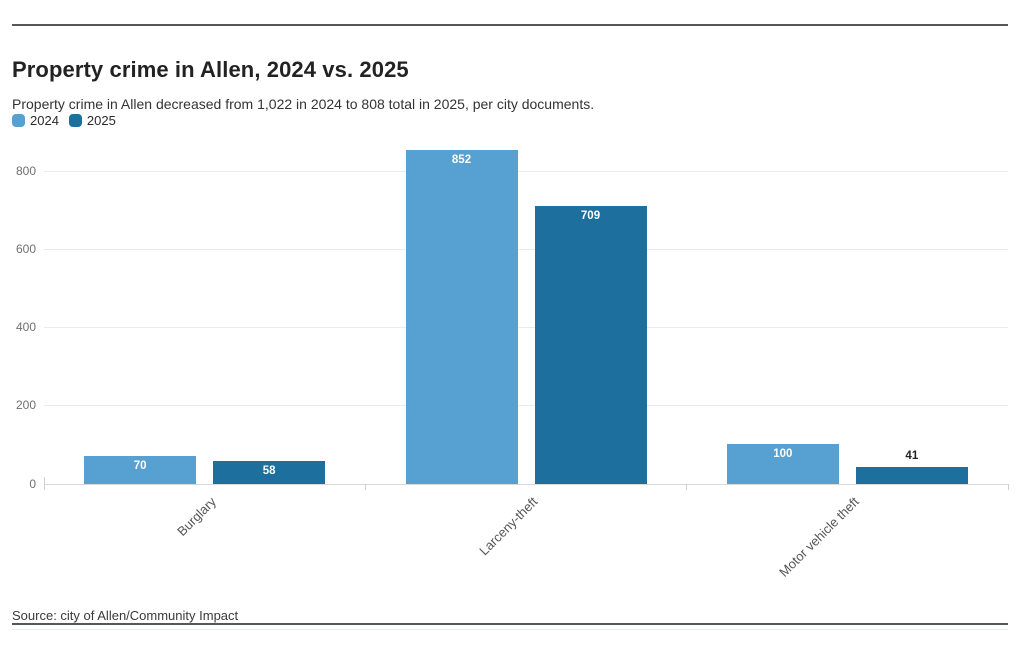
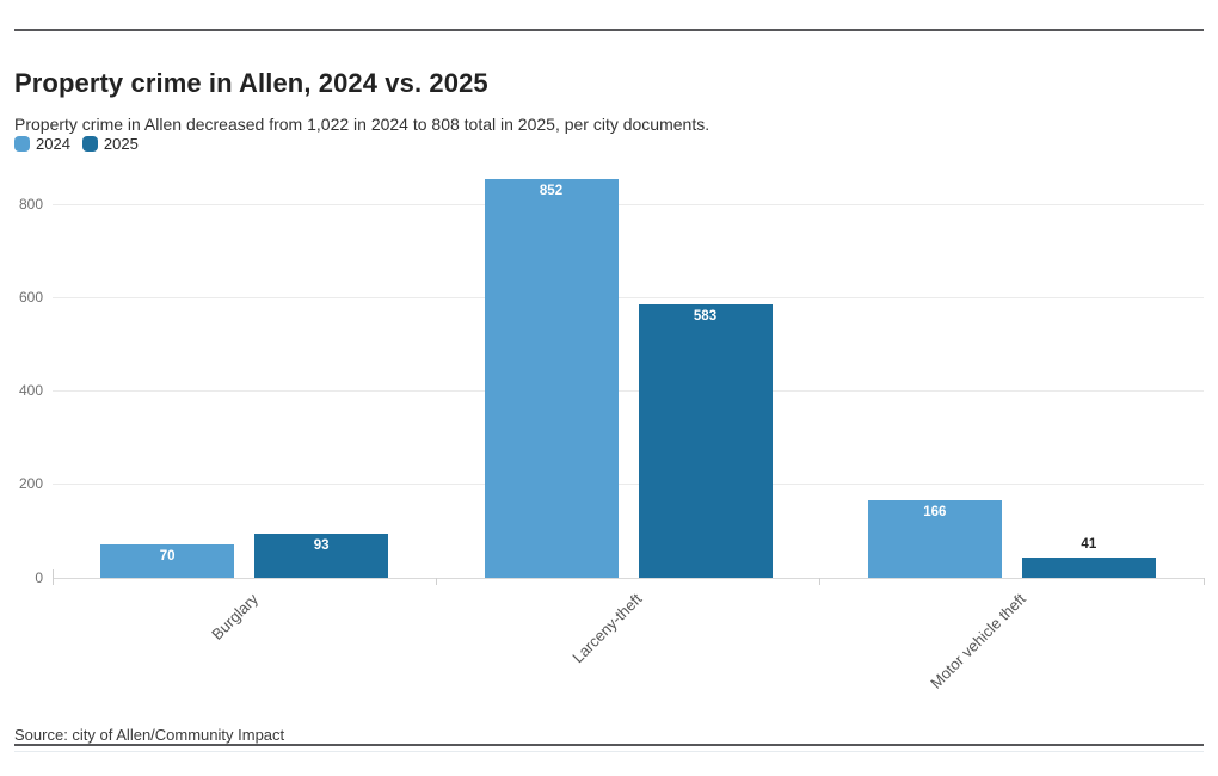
2025/Burglary: 58 -> 93
2025/Larceny-theft: 709 -> 583
2024/Motor vehicle theft: 100 -> 166
